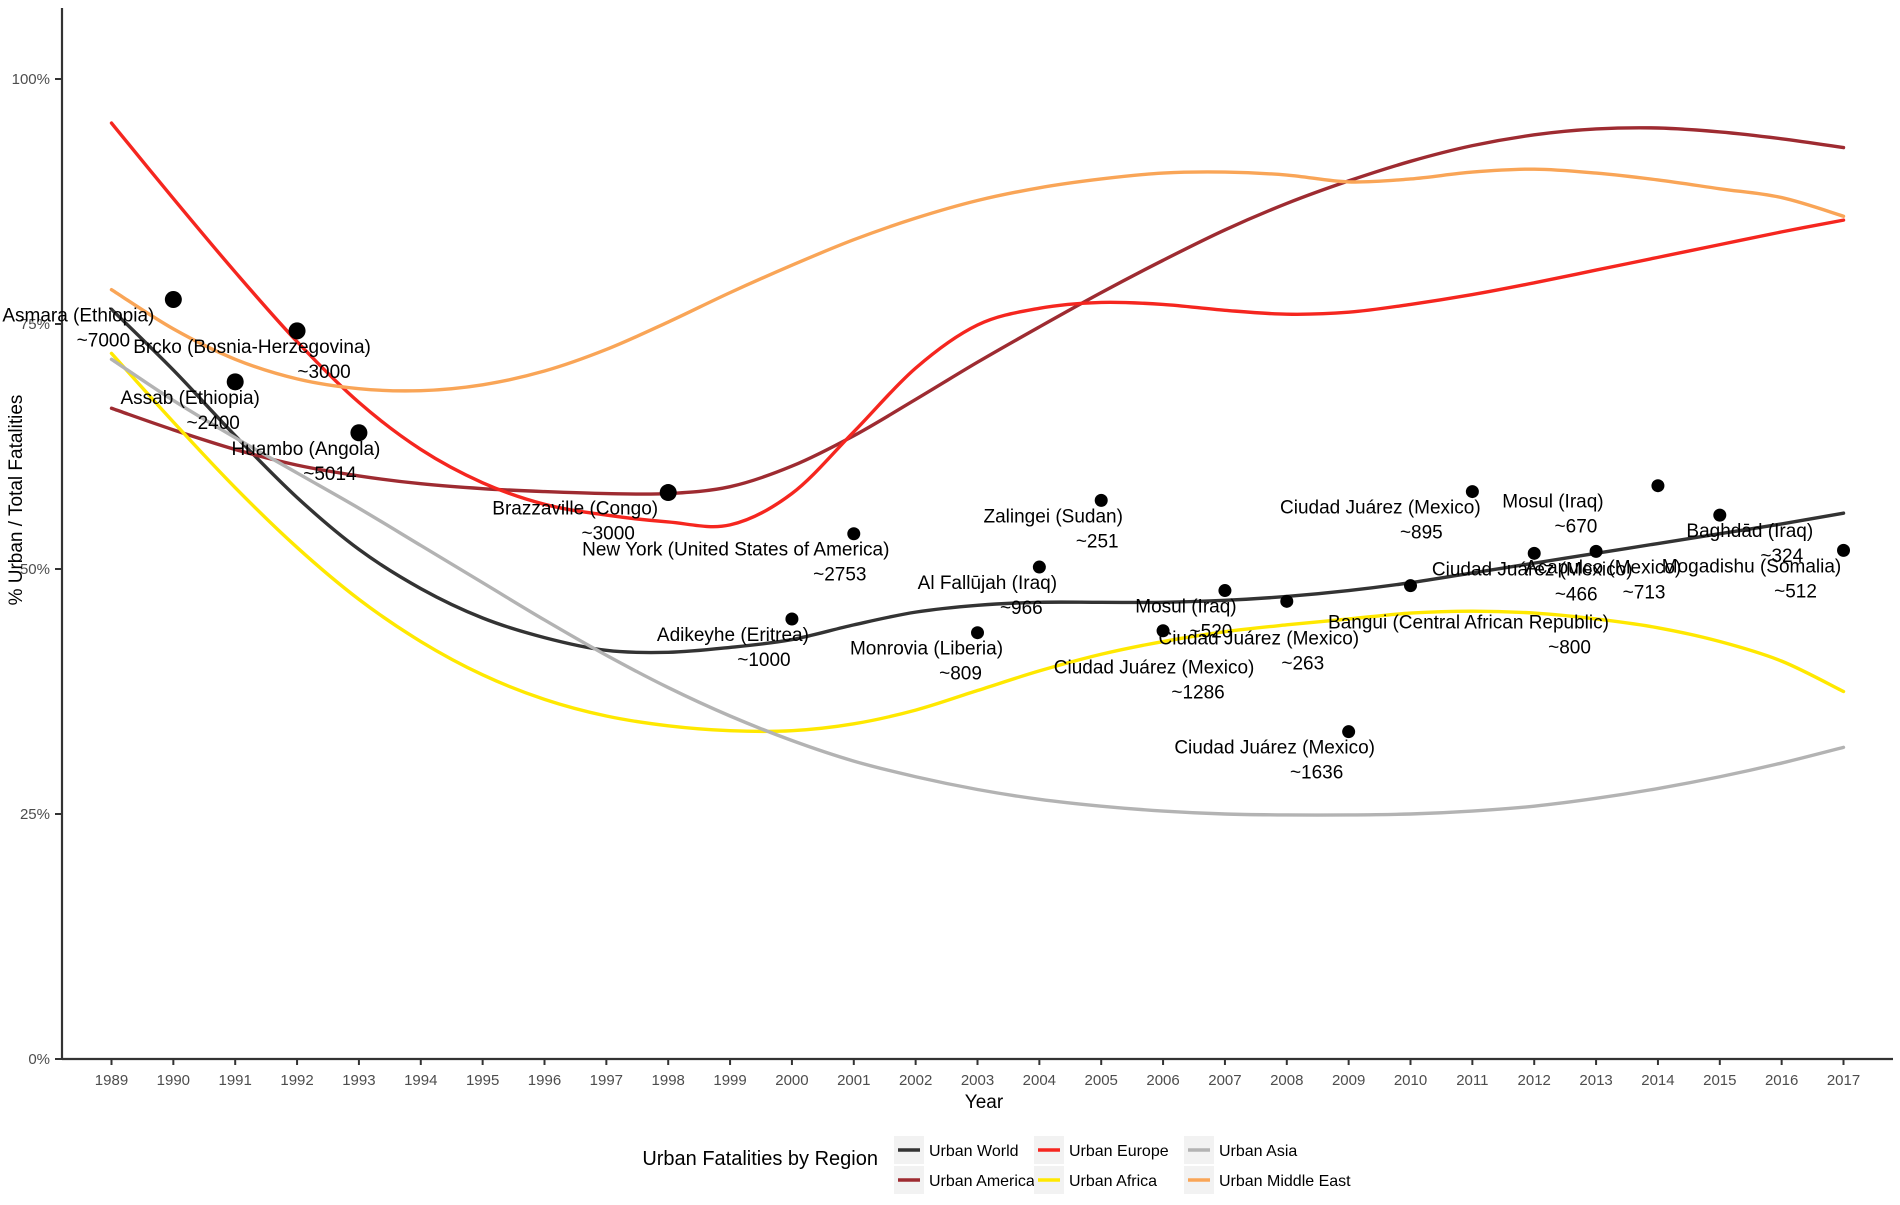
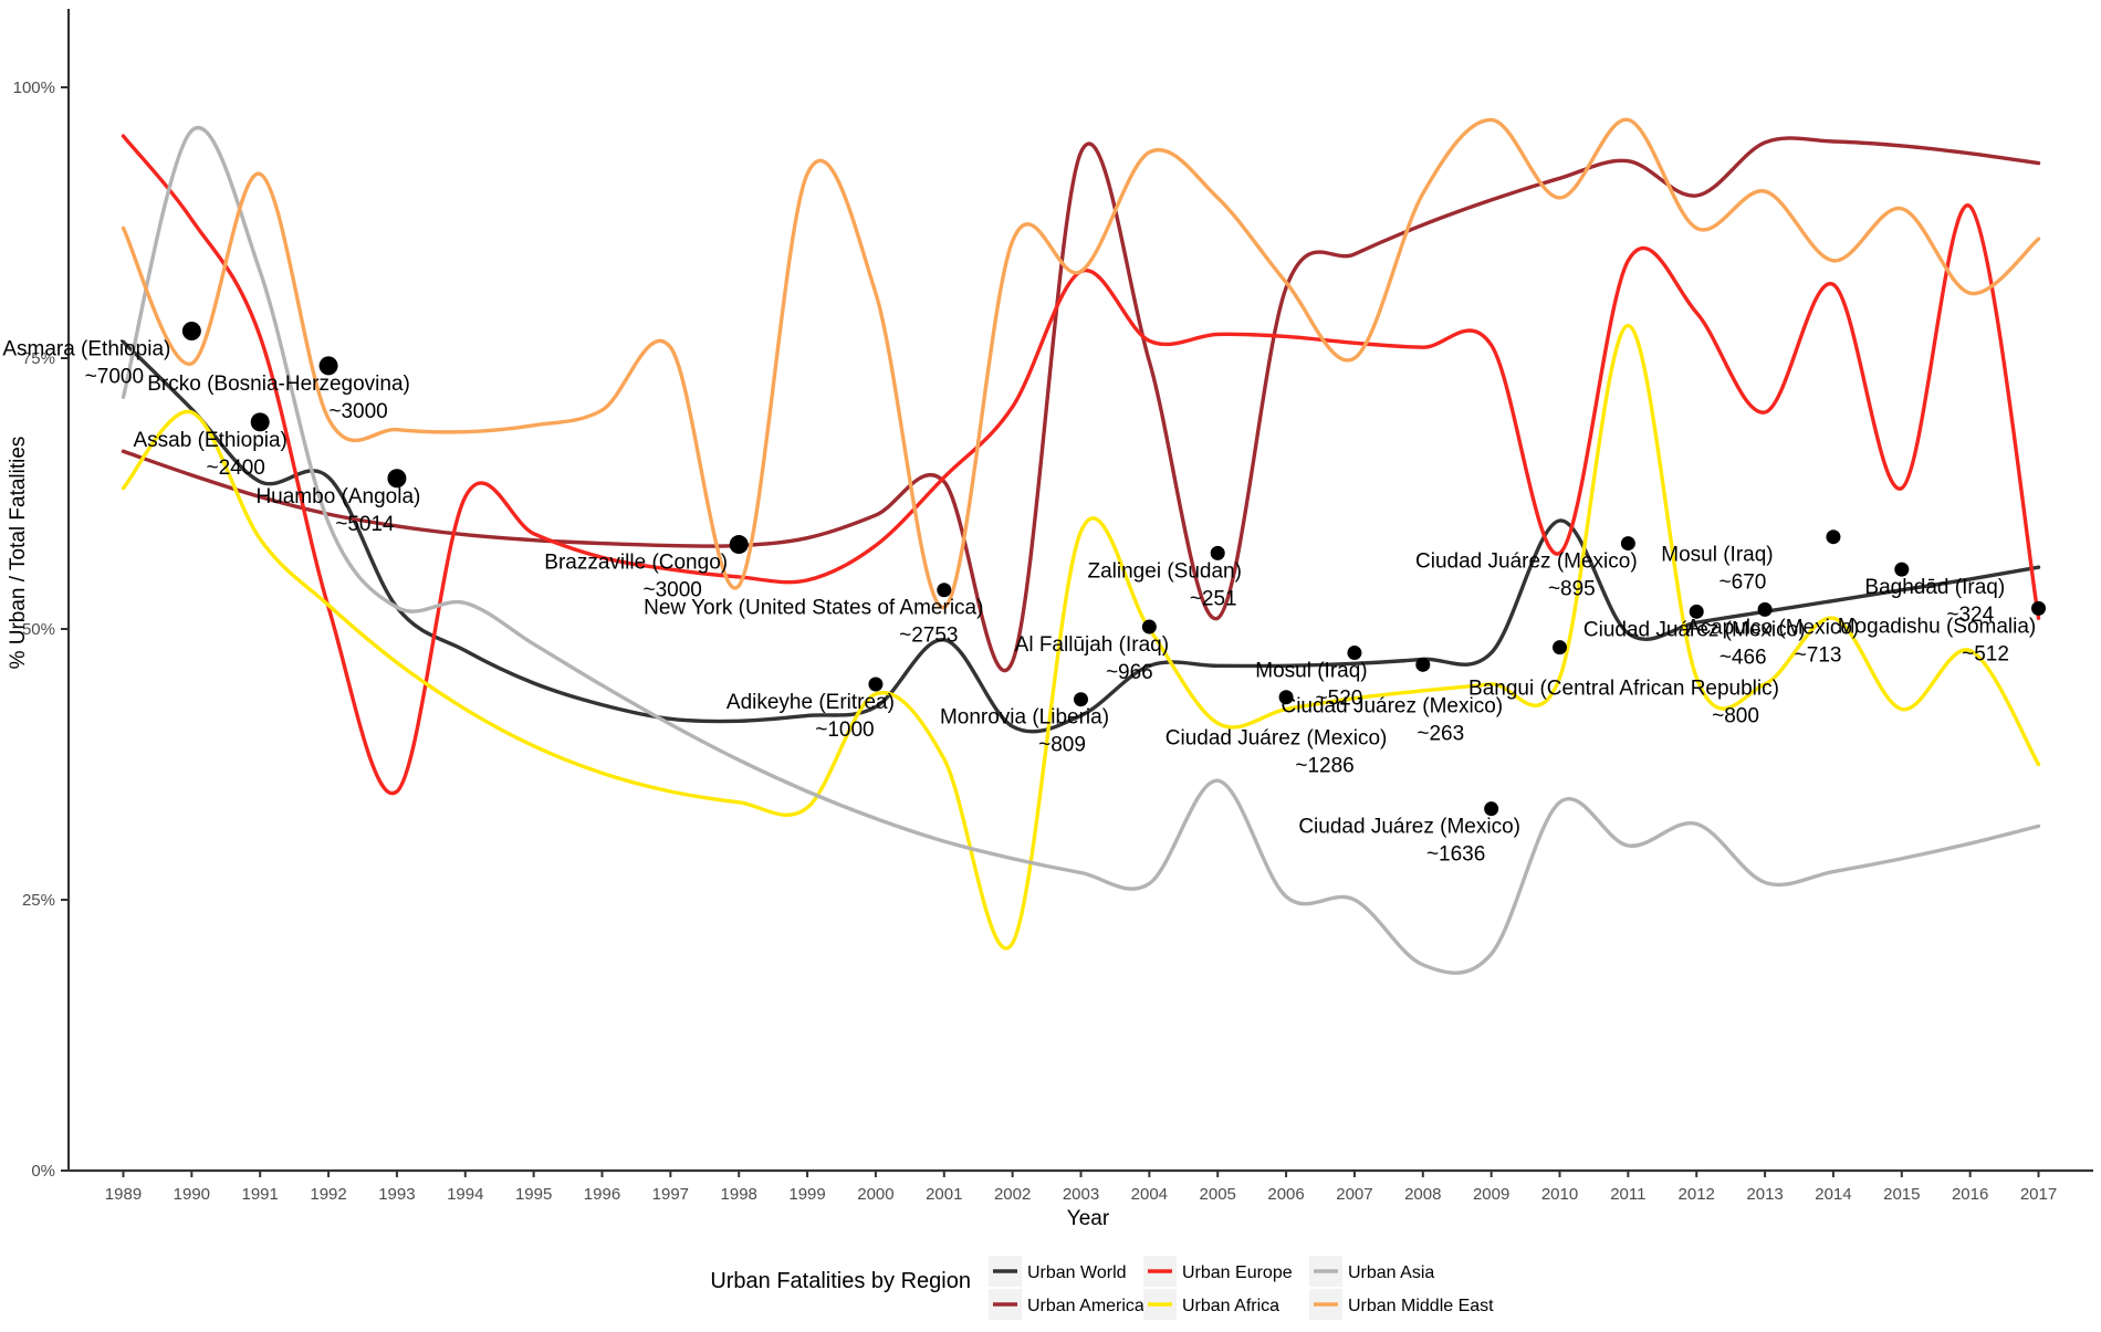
Urban Africa/1989: 72% -> 63%
Urban Middle East/1989: 78% -> 87%
Urban Africa/1990: 65% -> 70%
Urban Asia/1990: 67% -> 96%
Urban Europe/1991: 80% -> 77%
Urban Asia/1991: 63% -> 83%
Urban Middle East/1991: 71% -> 92%
Urban World/1992: 57% -> 64%
Urban Europe/1992: 73% -> 52%
Urban Europe/1993: 67% -> 35%
Urban Asia/1993: 56% -> 52%
Urban Middle East/1997: 72% -> 76%
Urban Middle East/1998: 75% -> 54%
Urban Middle East/1999: 78% -> 92%
Urban Africa/2000: 34% -> 44%
Urban World/2001: 44% -> 49%
Urban Africa/2001: 34% -> 38%
Urban Middle East/2001: 84% -> 52%
Urban World/2002: 46% -> 41%
Urban Americas/2002: 67% -> 47%
Urban Africa/2002: 36% -> 21%
Urban World/2003: 46% -> 42%
Urban Americas/2003: 71% -> 94%
Urban Europe/2003: 75% -> 83%
Urban Africa/2003: 38% -> 59%
Urban Middle East/2003: 88% -> 83%
Urban Africa/2004: 40% -> 50%
Urban Middle East/2004: 89% -> 94%
Urban Americas/2005: 78% -> 51%
Urban Asia/2005: 26% -> 36%
Urban Middle East/2006: 90% -> 82%
Urban Middle East/2007: 90% -> 75%
Urban Asia/2008: 25% -> 19%
Urban Asia/2009: 25% -> 20%
Urban Middle East/2009: 90% -> 97%
Urban World/2010: 49% -> 60%
Urban Europe/2010: 77% -> 57%
Urban Asia/2010: 25% -> 34%
Urban Europe/2011: 78% -> 84%
Urban Africa/2011: 46% -> 78%
Urban Asia/2011: 25% -> 30%
Urban Middle East/2011: 90% -> 97%
Urban Americas/2012: 94% -> 90%
Urban Asia/2012: 26% -> 32%
Urban Middle East/2012: 91% -> 87%
Urban Europe/2013: 80% -> 70%
Urban Africa/2014: 44% -> 51%
Urban Middle East/2014: 90% -> 84%
Urban Europe/2015: 83% -> 63%
Urban Europe/2016: 84% -> 89%
Urban Africa/2016: 41% -> 48%
Urban Middle East/2016: 88% -> 81%
Urban Europe/2017: 86% -> 51%
